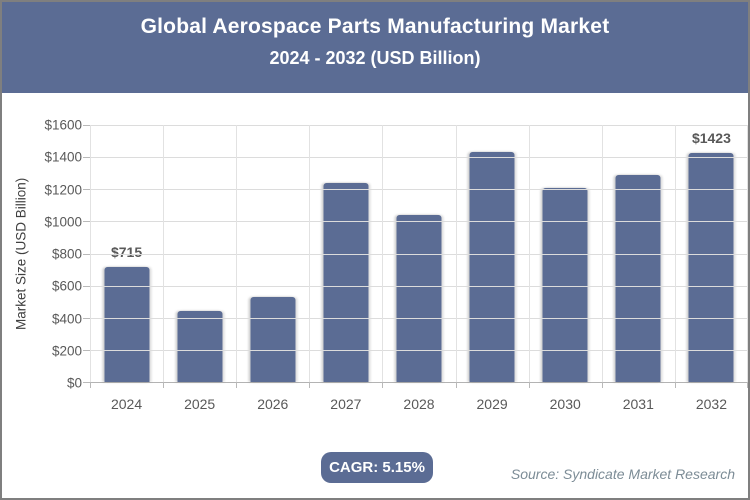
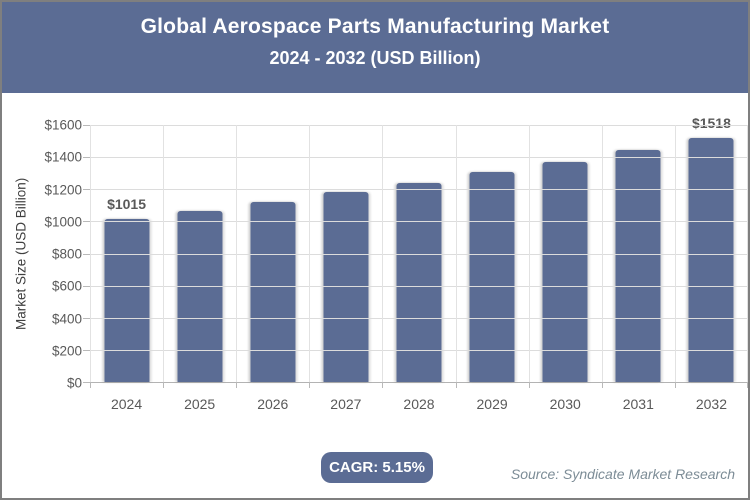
2024: $715 -> $1015
2025: $440 -> $1070
2026: $530 -> $1120
2027: $1240 -> $1180
2028: $1040 -> $1240
2029: $1430 -> $1300
2030: $1210 -> $1370
2031: $1290 -> $1440
2032: $1423 -> $1518
